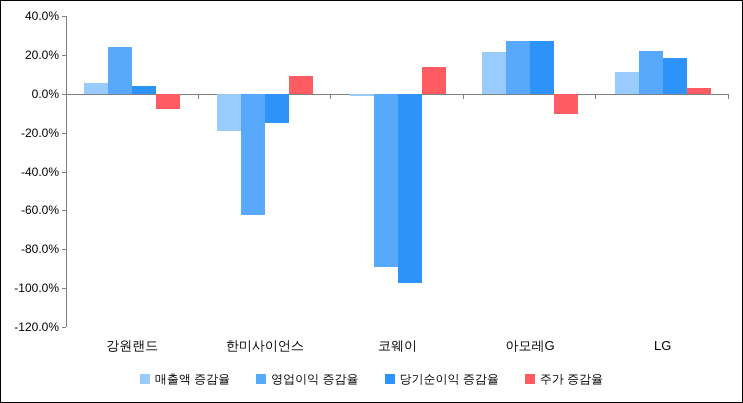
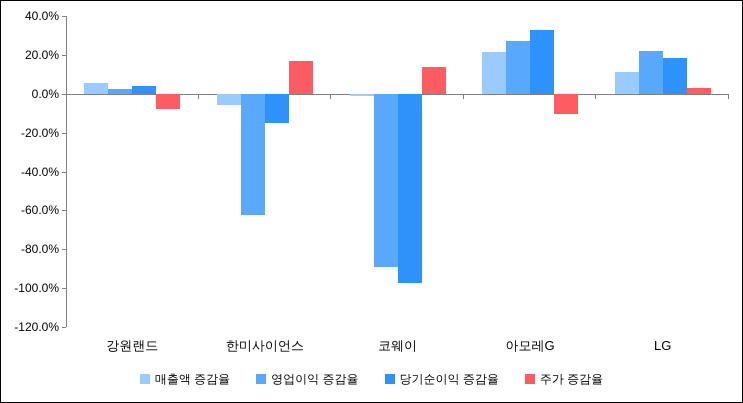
영업이익 증감율/강원랜드: 24% -> 2%
매출액 증감율/한미사이언스: -19% -> -6%
주가 증감율/한미사이언스: 9% -> 17%
당기순이익 증감율/아모레G: 27% -> 33%
